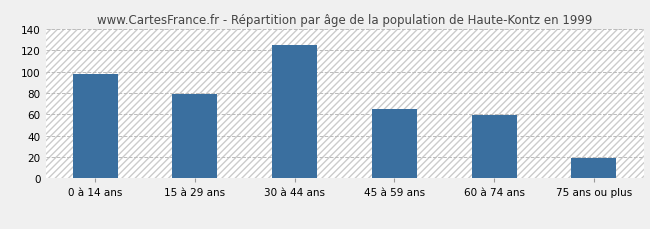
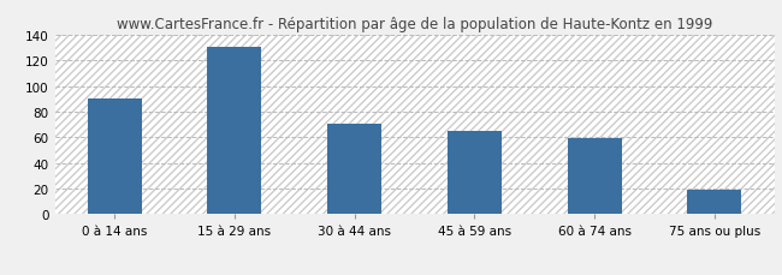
0 à 14 ans: 98 -> 90
15 à 29 ans: 79 -> 131
30 à 44 ans: 125 -> 71
